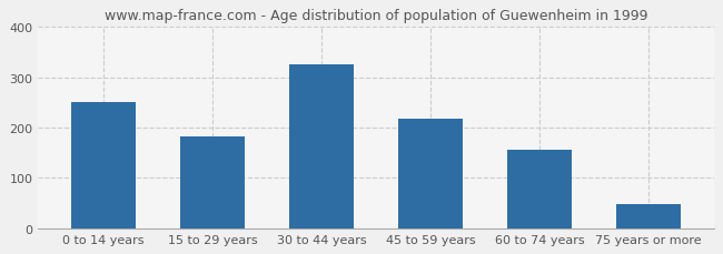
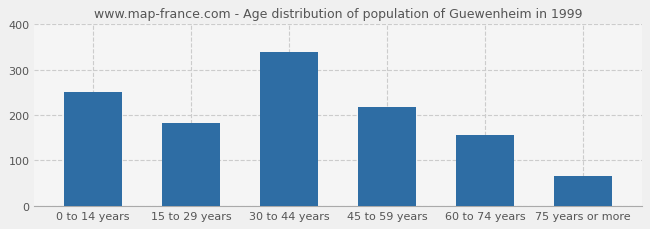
30 to 44 years: 325 -> 340
75 years or more: 48 -> 65
